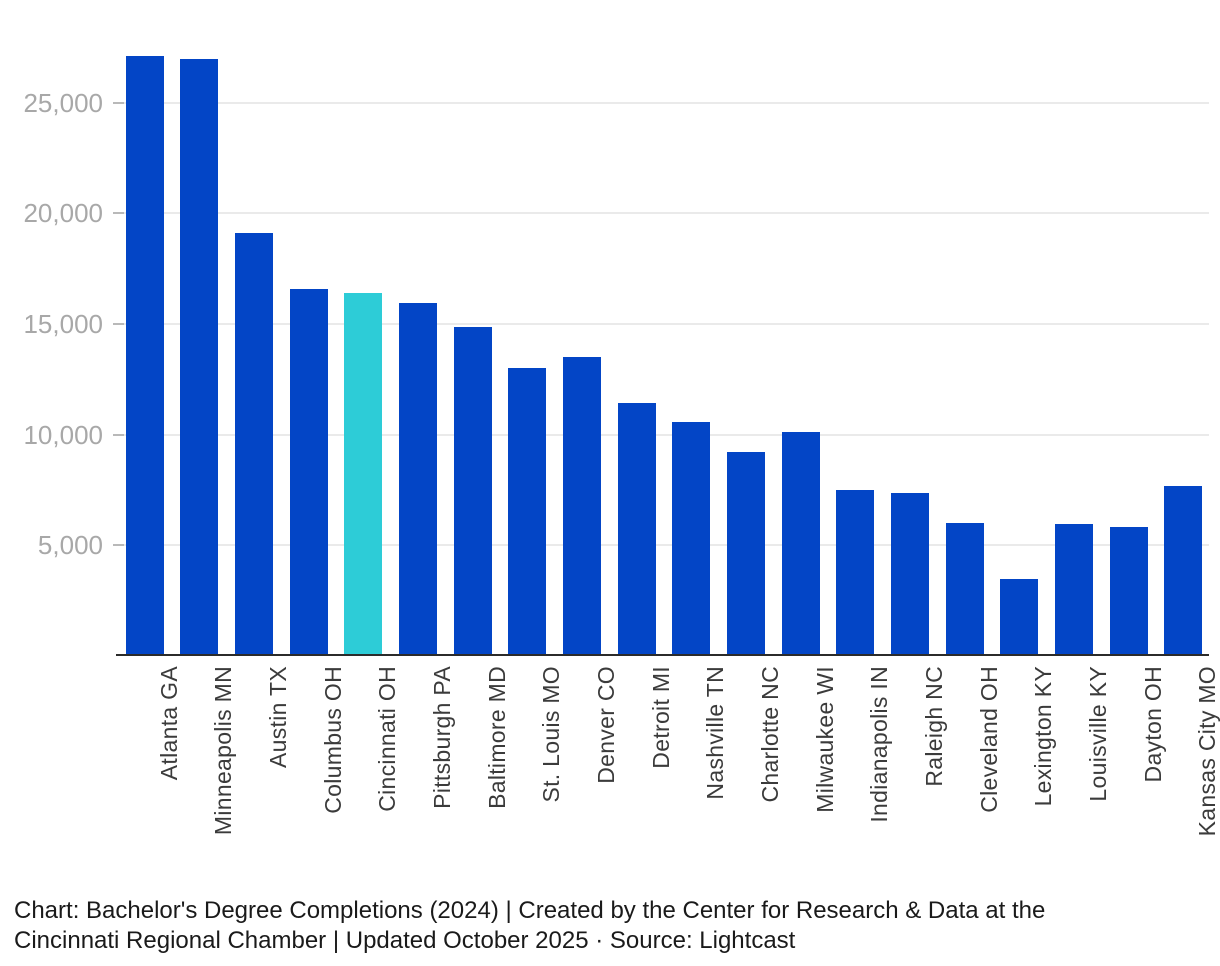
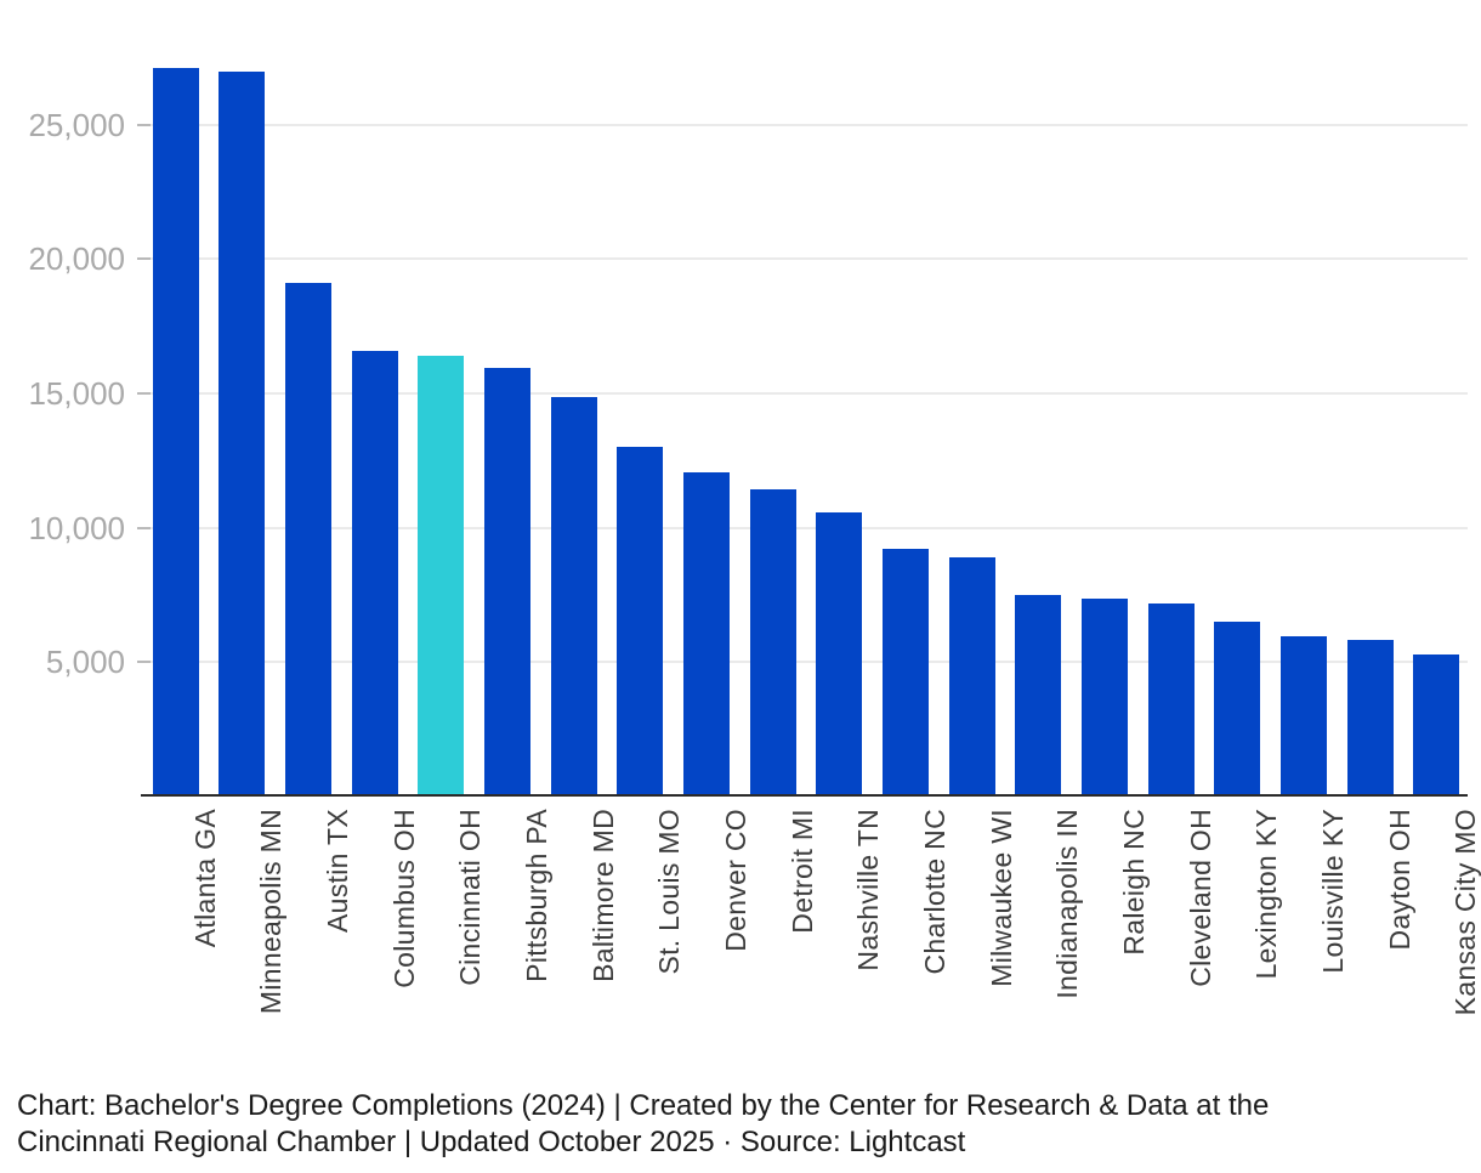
Denver CO: 13500 -> 12000
Milwaukee WI: 10100 -> 8900
Cleveland OH: 6000 -> 7200
Lexington KY: 3500 -> 6500
Kansas City MO: 7700 -> 5300
